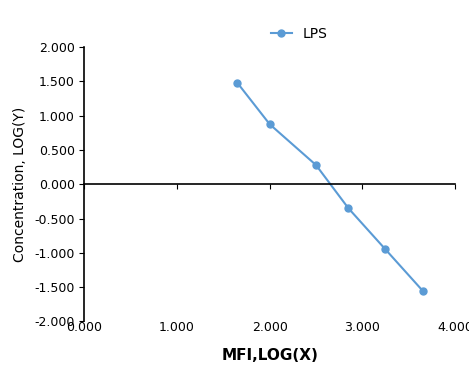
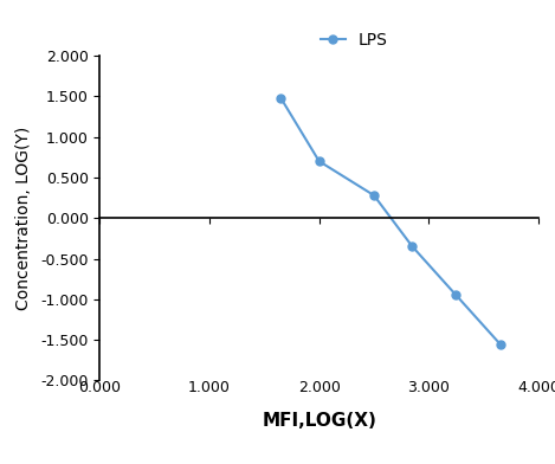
2.000: 0.88 -> 0.70
